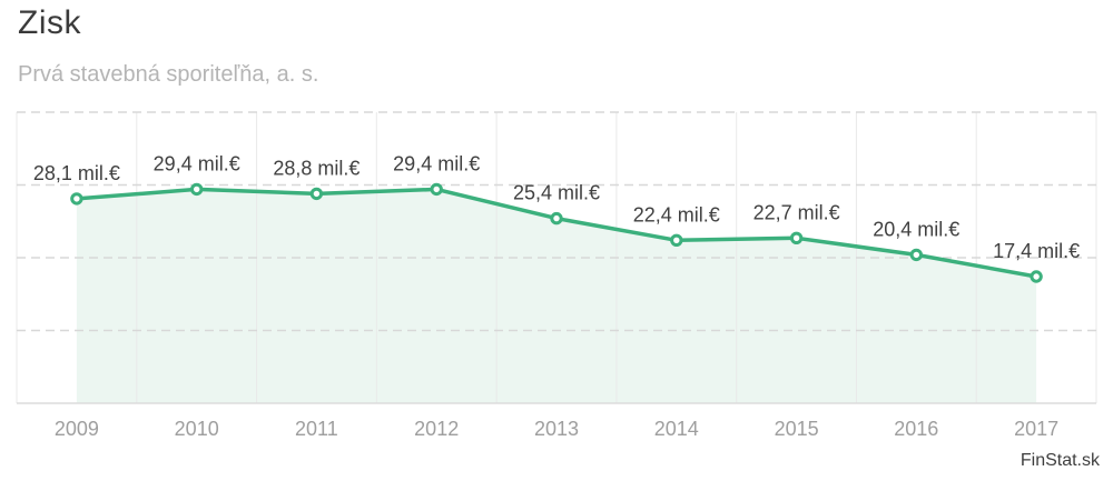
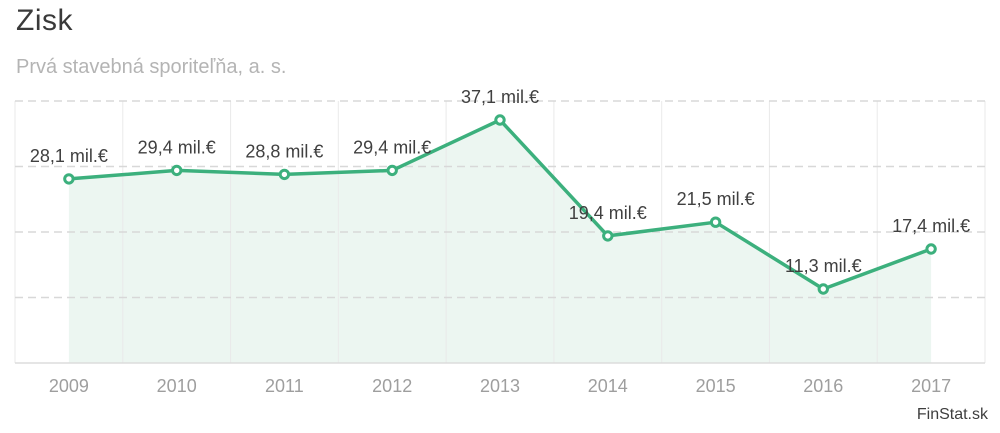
2013: 25,4 -> 37,1
2014: 22,4 -> 19,4
2015: 22,7 -> 21,5
2016: 20,4 -> 11,3
